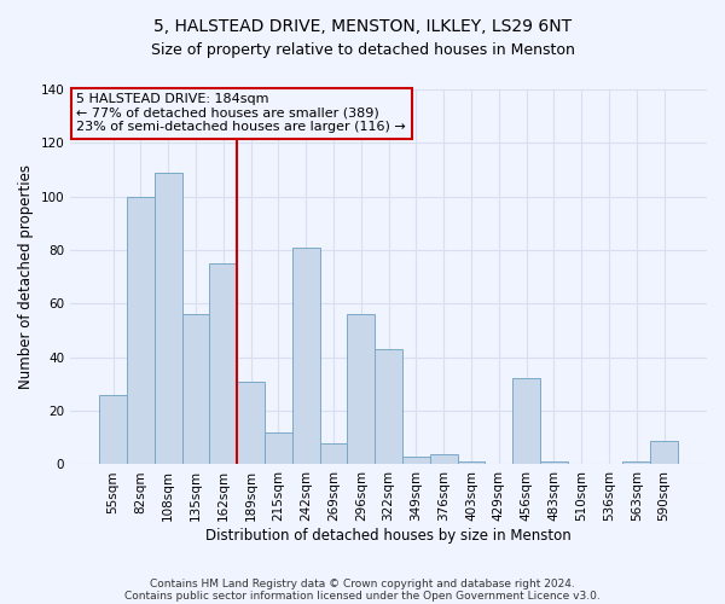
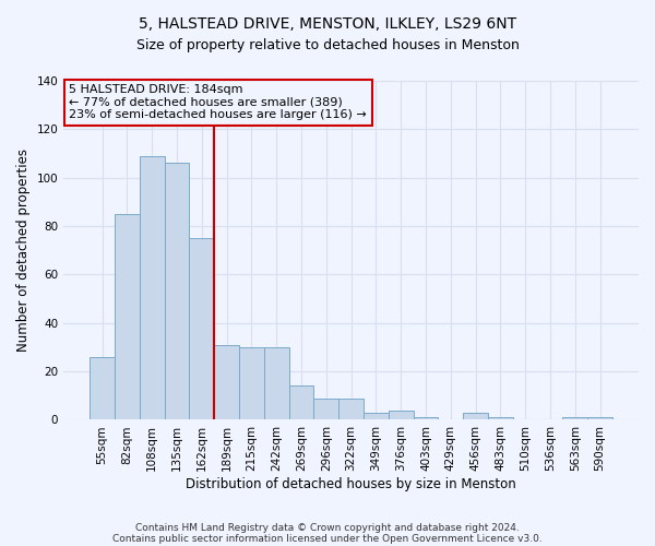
82sqm: 100 -> 85
135sqm: 56 -> 106
215sqm: 12 -> 30
242sqm: 81 -> 30
269sqm: 8 -> 14
296sqm: 56 -> 9
322sqm: 43 -> 9
456sqm: 32 -> 3
590sqm: 9 -> 1
